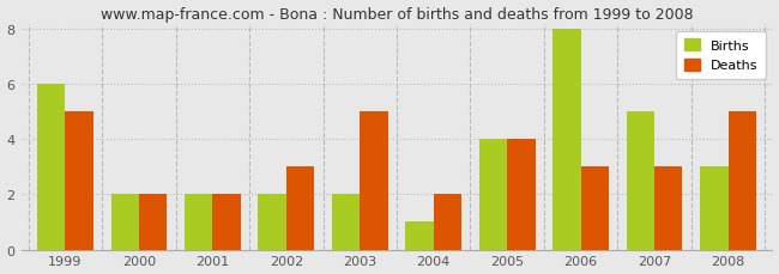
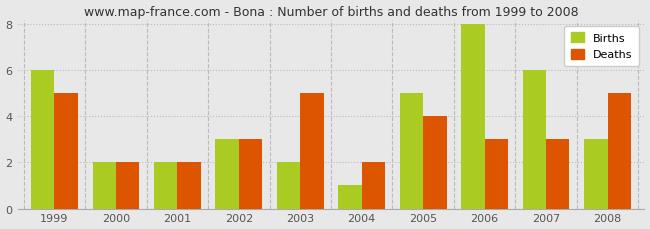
Births/2002: 2 -> 3
Births/2005: 4 -> 5
Births/2007: 5 -> 6
